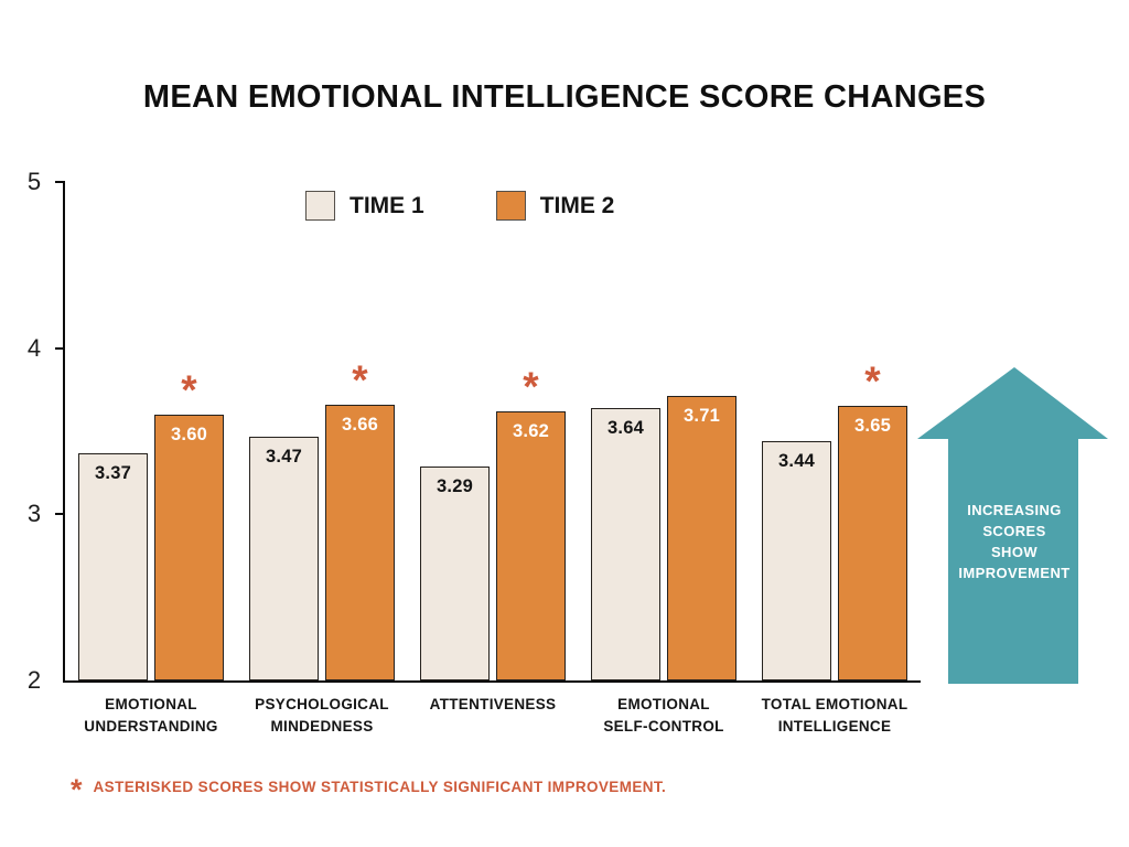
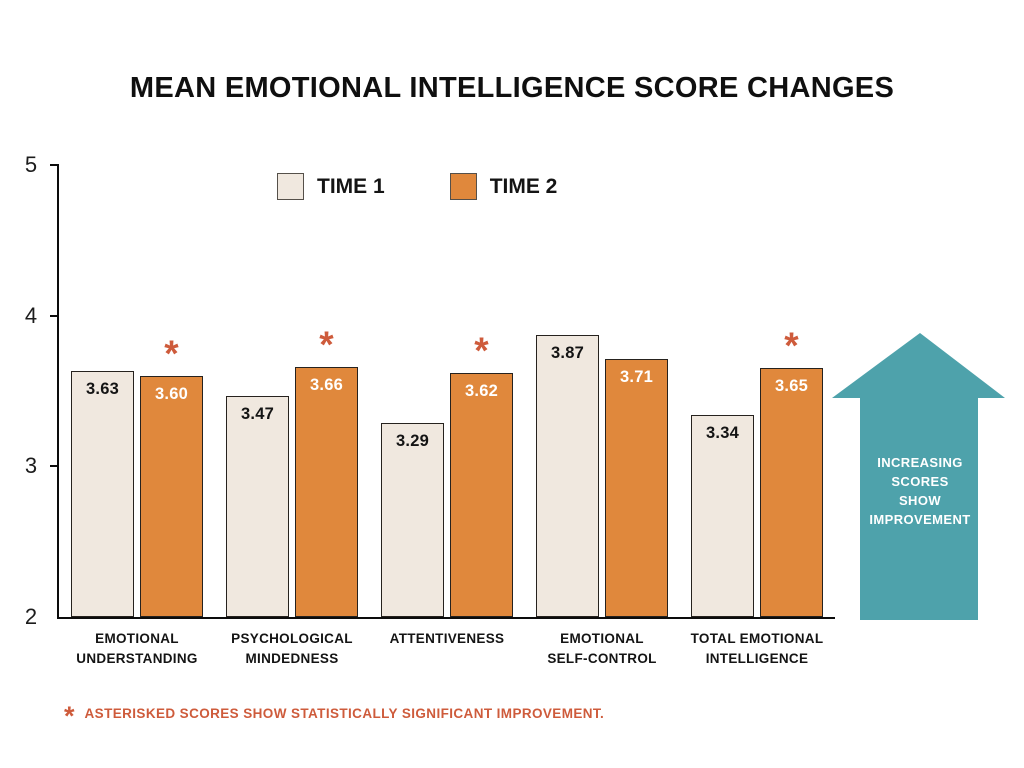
TIME 1/EMOTIONAL UNDERSTANDING: 3.37 -> 3.63
TIME 1/EMOTIONAL SELF-CONTROL: 3.64 -> 3.87
TIME 1/TOTAL EMOTIONAL INTELLIGENCE: 3.44 -> 3.34
